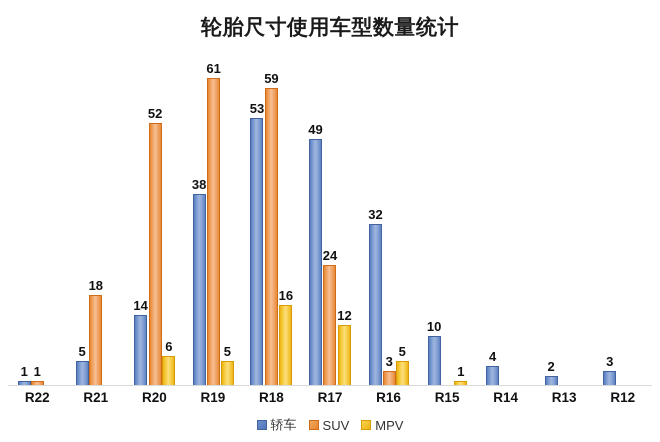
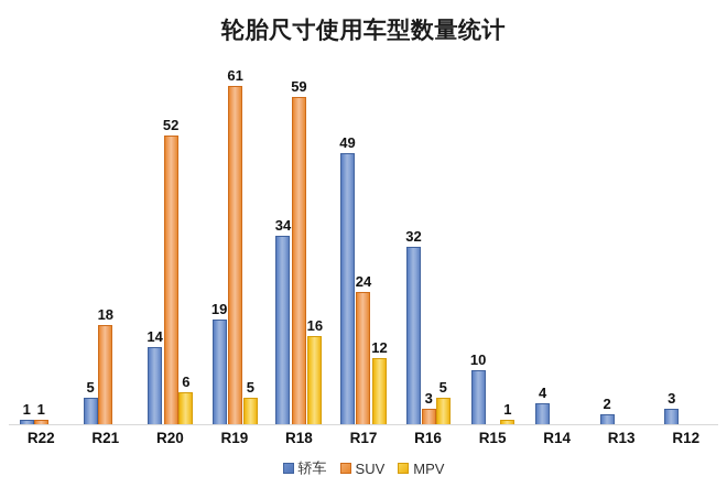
轿车/R19: 38 -> 19
轿车/R18: 53 -> 34
